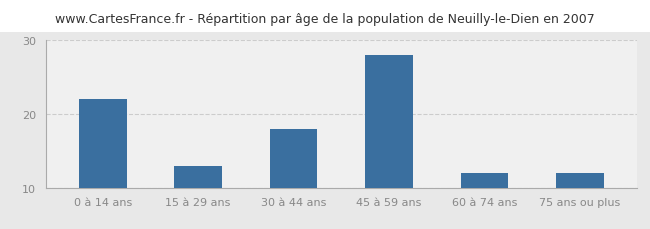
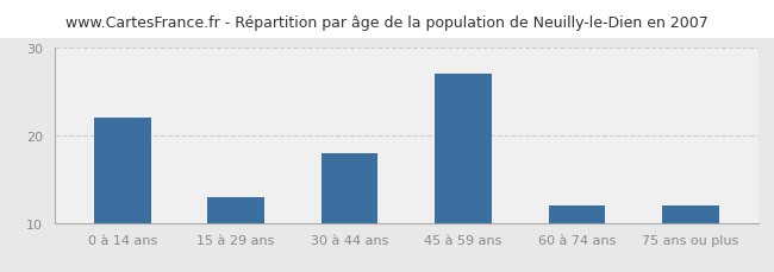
45 à 59 ans: 28 -> 27
